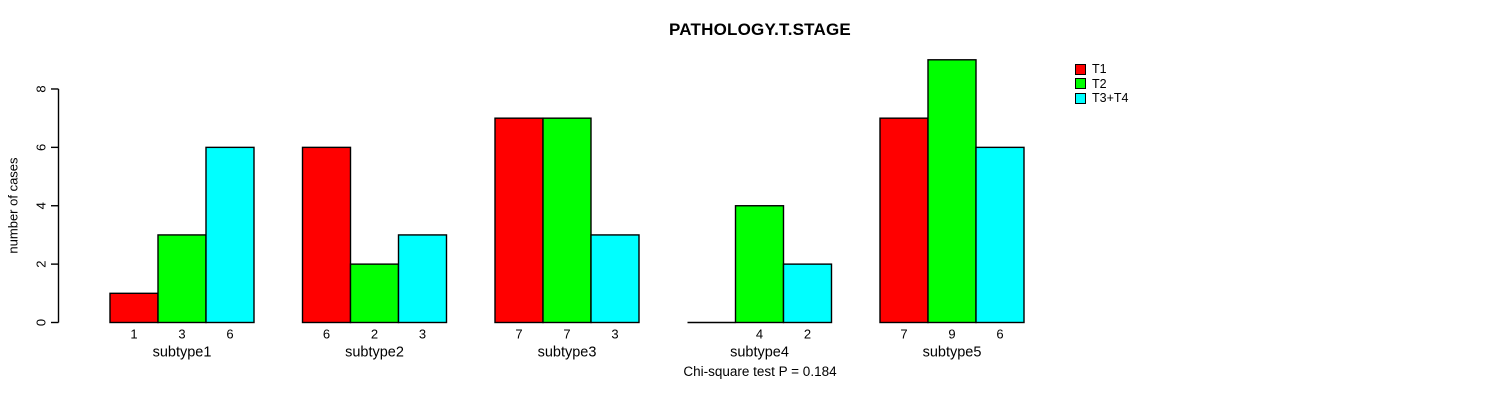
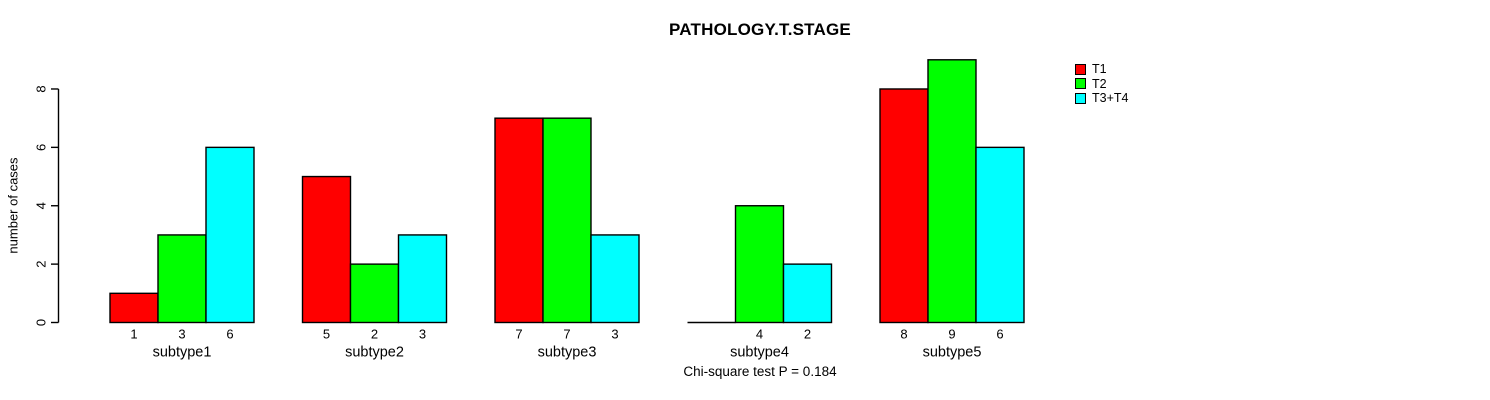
T1/subtype2: 6 -> 5
T1/subtype5: 7 -> 8
